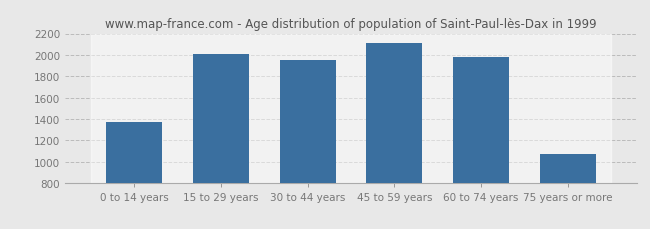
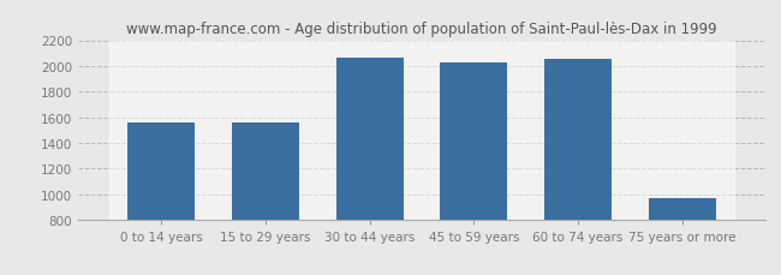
0 to 14 years: 1370 -> 1560
15 to 29 years: 2010 -> 1560
30 to 44 years: 1950 -> 2060
45 to 59 years: 2110 -> 2030
60 to 74 years: 1980 -> 2060
75 years or more: 1070 -> 970
